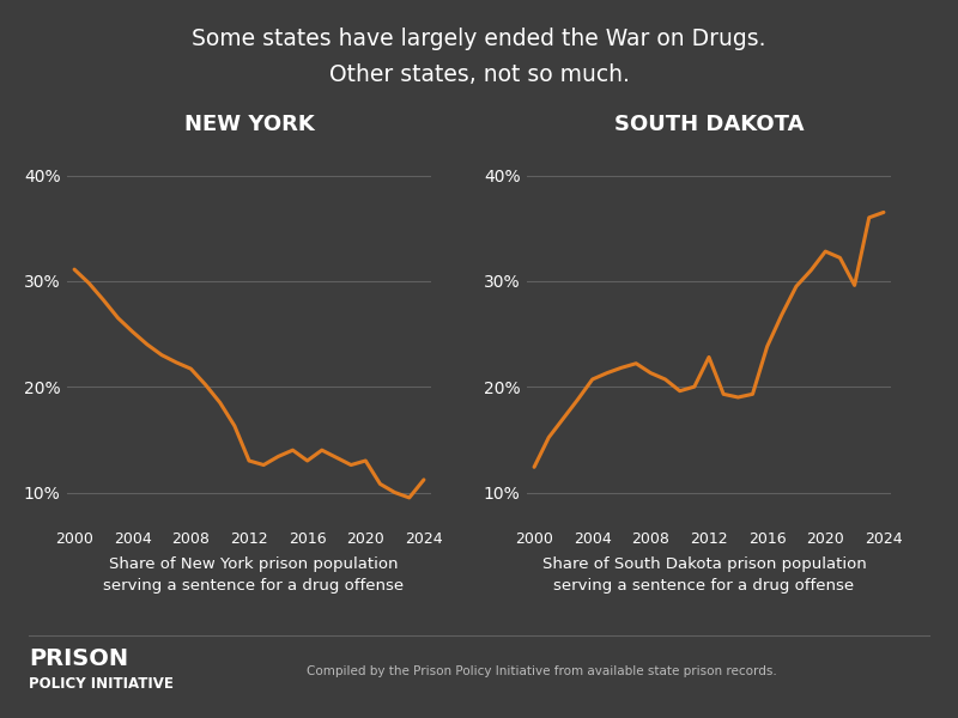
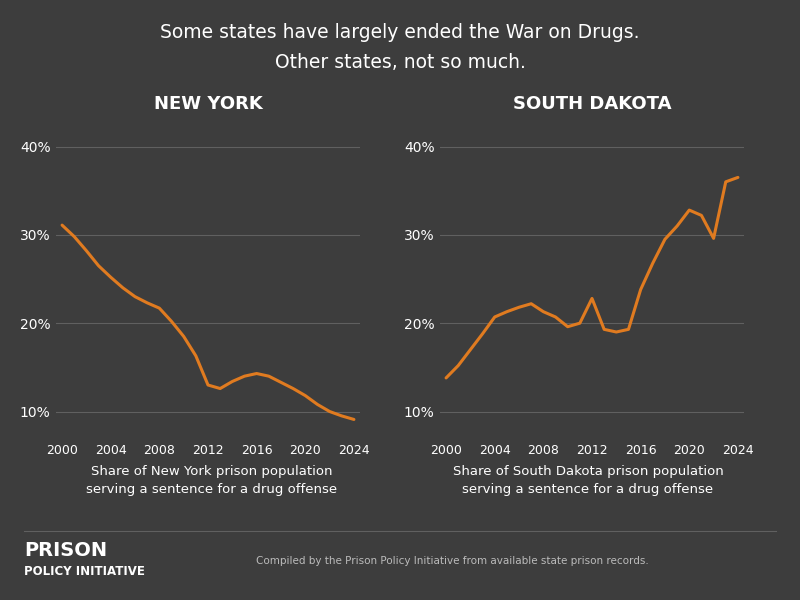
NEW YORK/2016: 13.0% -> 14.3%
NEW YORK/2020: 13.0% -> 11.8%
NEW YORK/2024: 11.2% -> 9.1%
SOUTH DAKOTA/2000: 12.4% -> 13.8%
